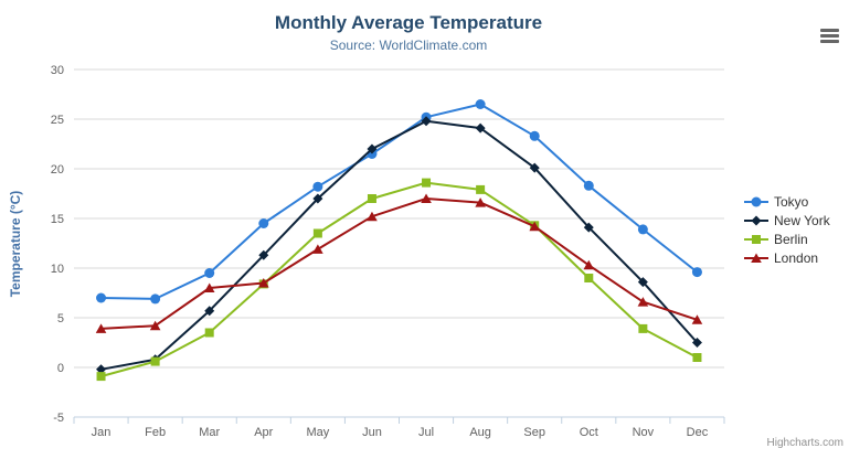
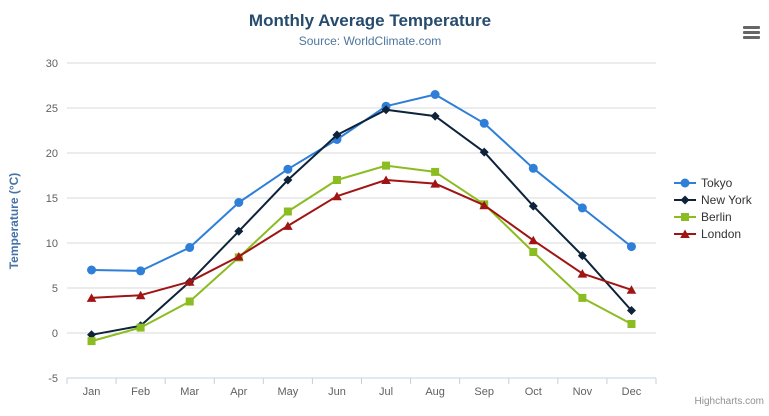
London/Mar: 8 -> 6
